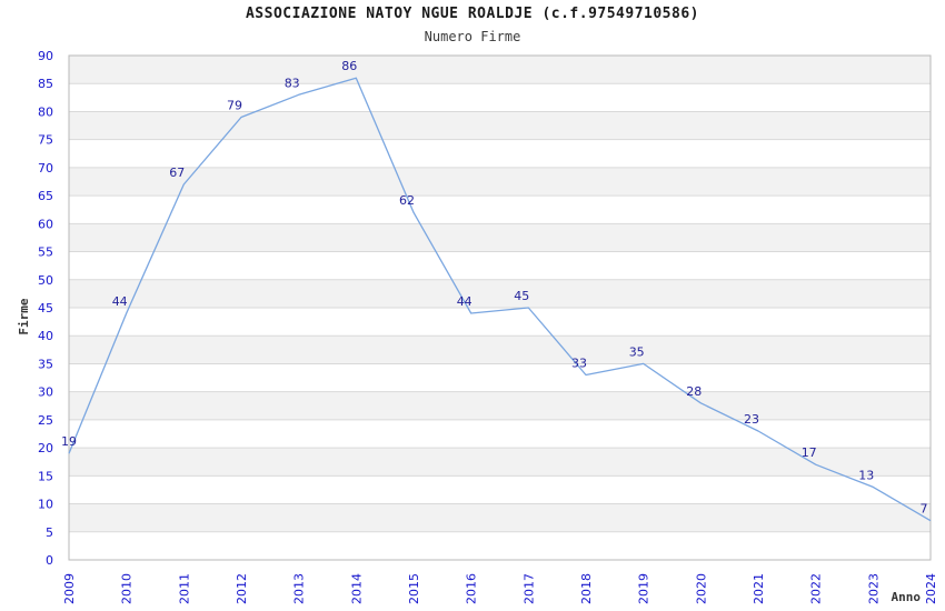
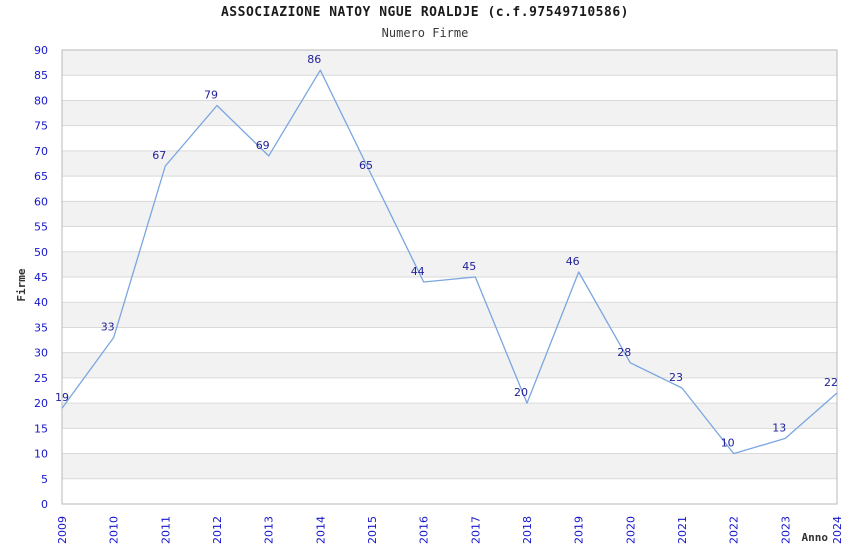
2010: 44 -> 33
2013: 83 -> 69
2015: 62 -> 65
2018: 33 -> 20
2019: 35 -> 46
2022: 17 -> 10
2024: 7 -> 22
